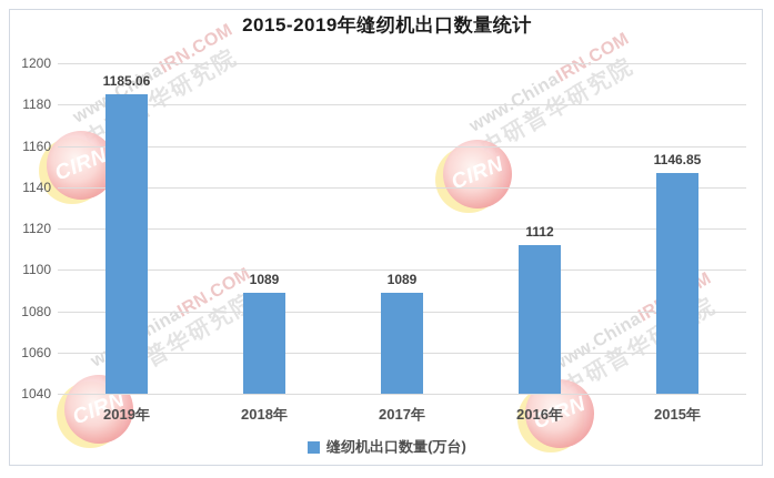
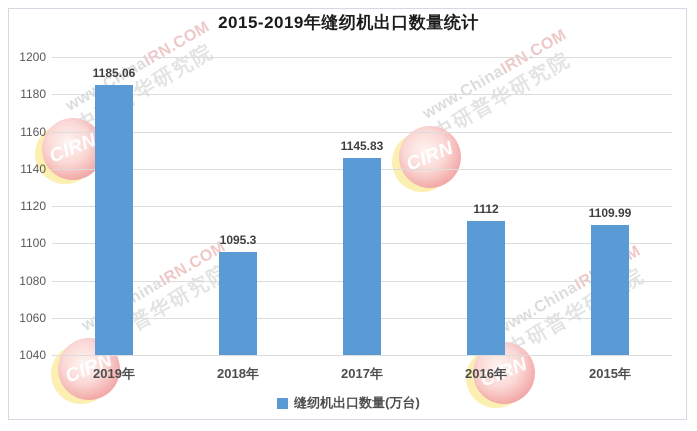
2018年: 1089 -> 1095.3
2017年: 1089 -> 1145.83
2015年: 1146.85 -> 1109.99
